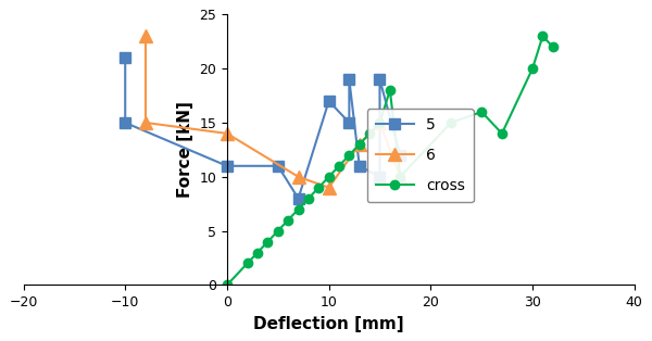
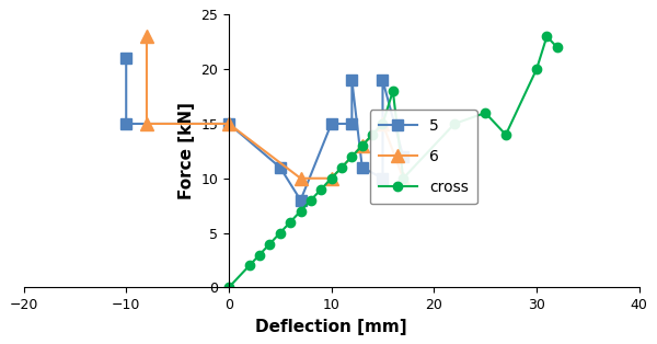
5/0: 11 -> 15
6/0: 14 -> 15
5/10: 17 -> 15
6/10: 9 -> 10
